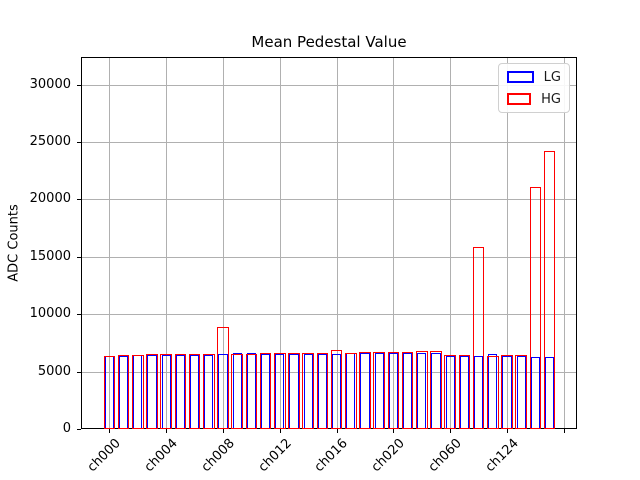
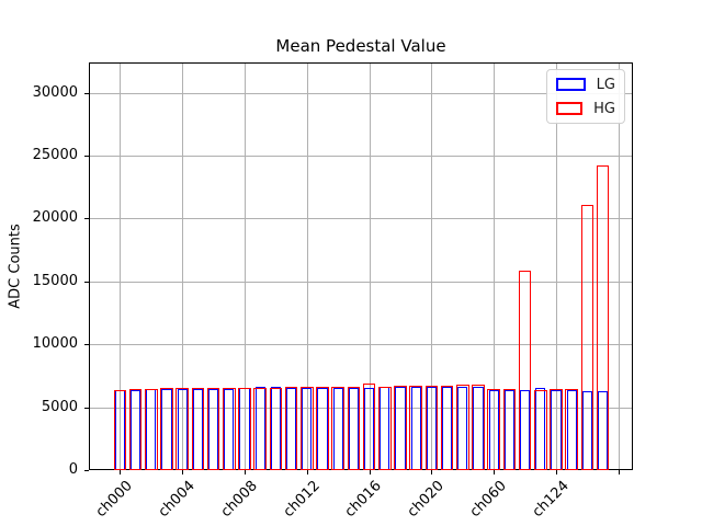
HG/ch008: 9000 -> 6700
